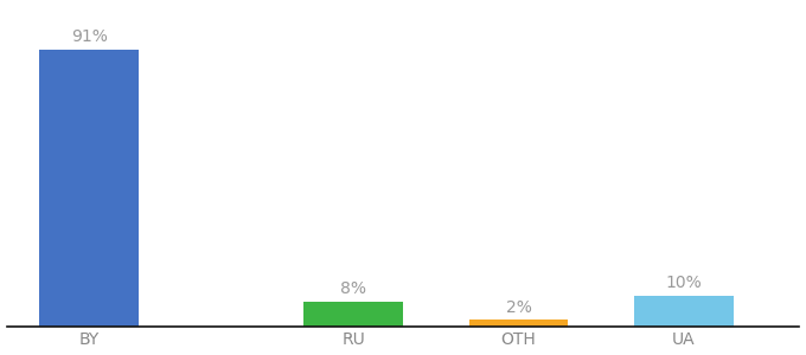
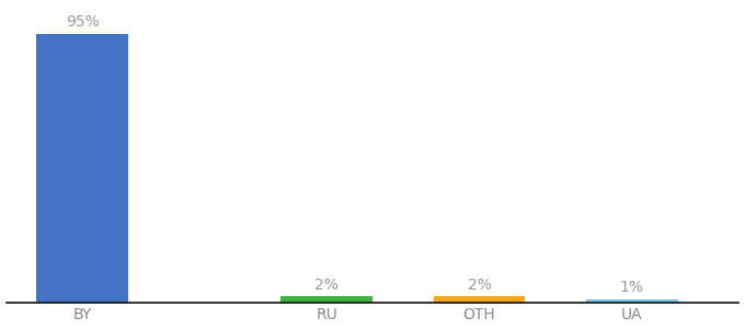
BY: 91% -> 95%
RU: 8% -> 2%
UA: 10% -> 1%
